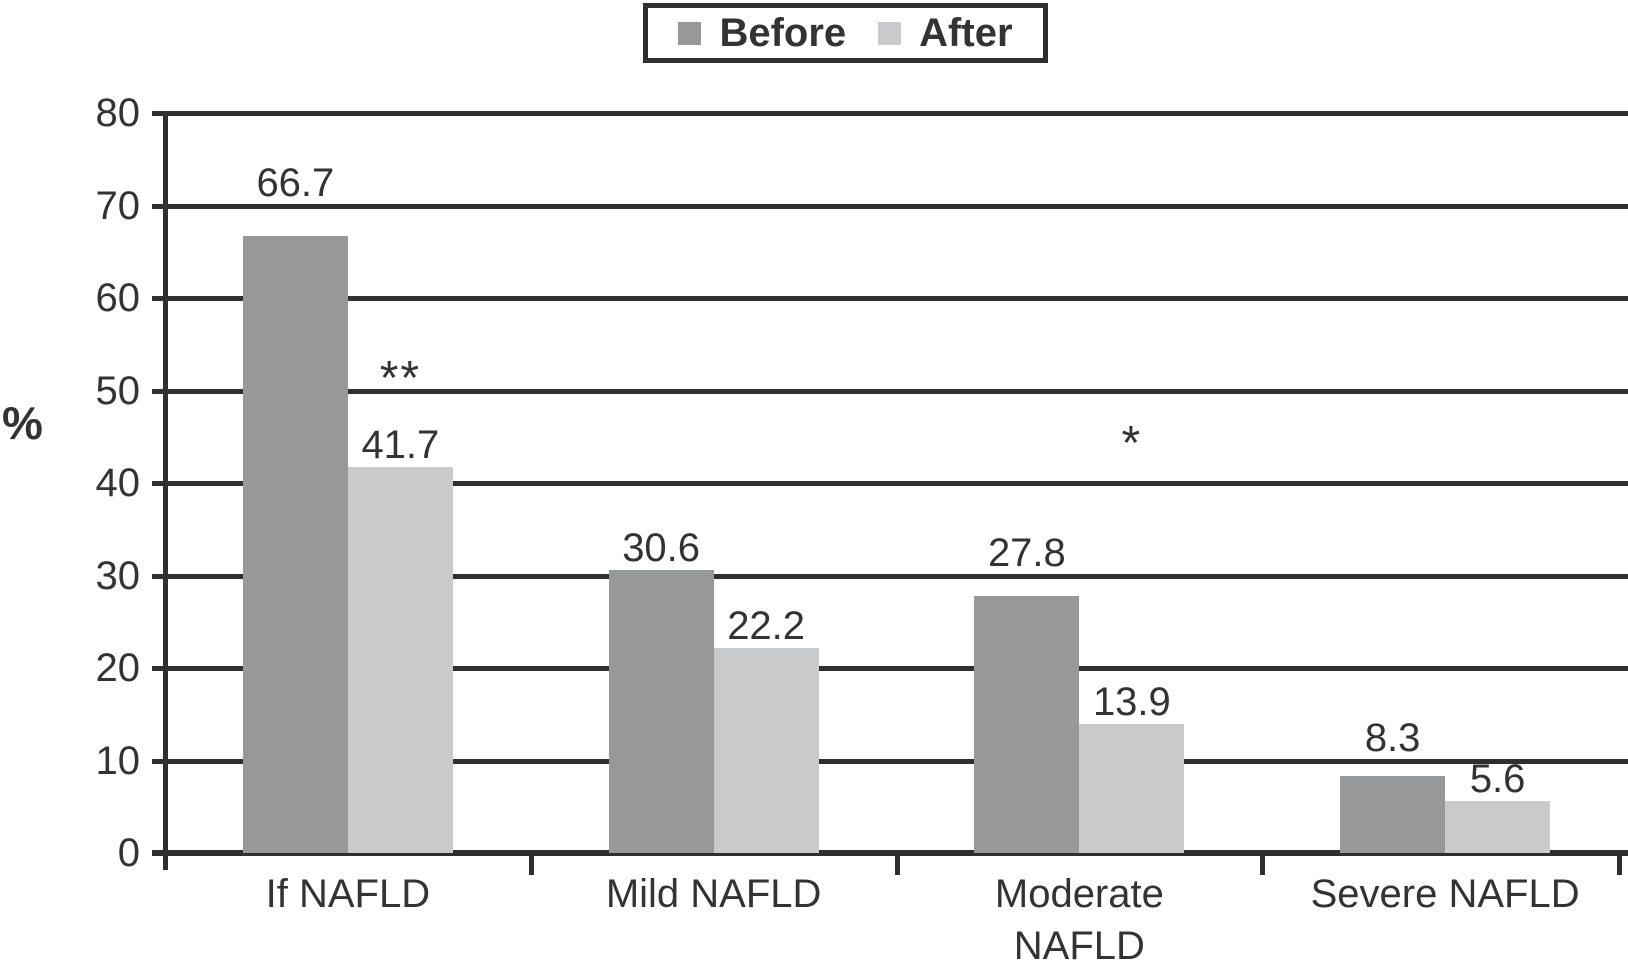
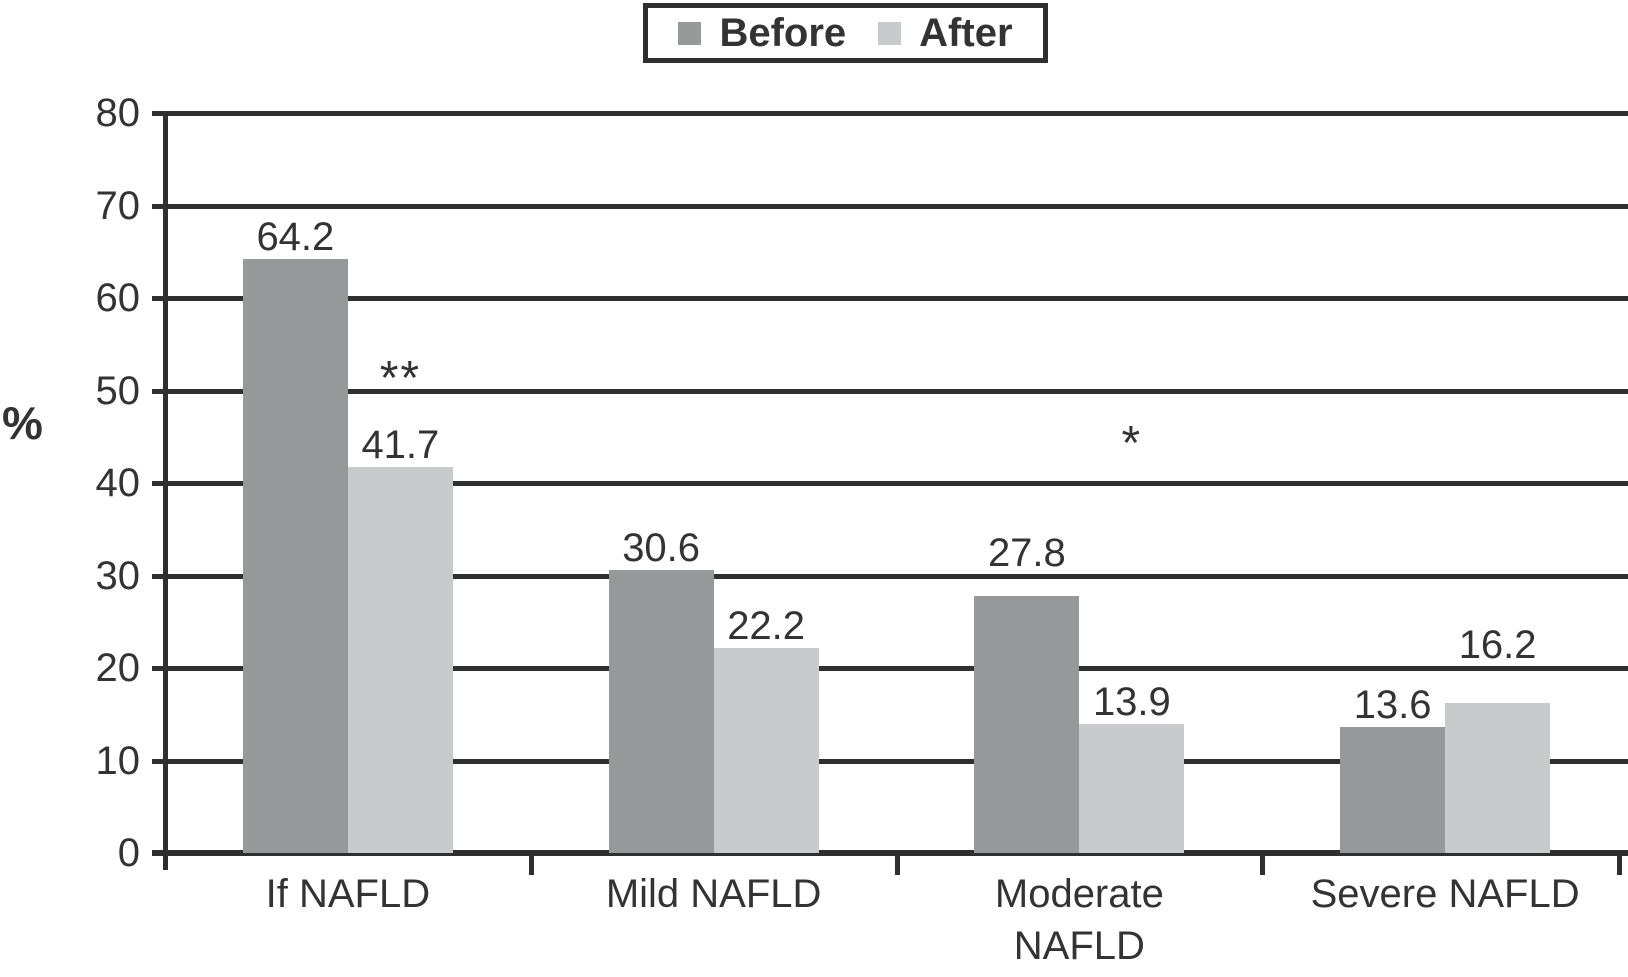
Before/If NAFLD: 66.7 -> 64.2
Before/Severe NAFLD: 8.3 -> 13.6
After/Severe NAFLD: 5.6 -> 16.2
